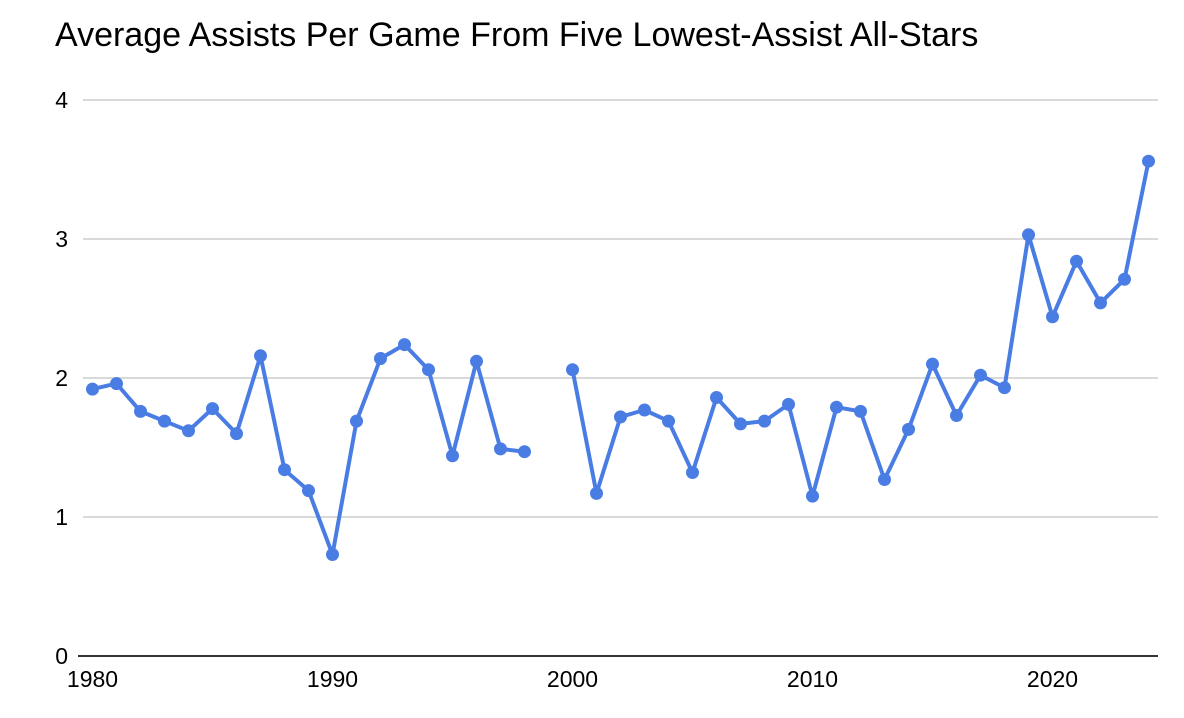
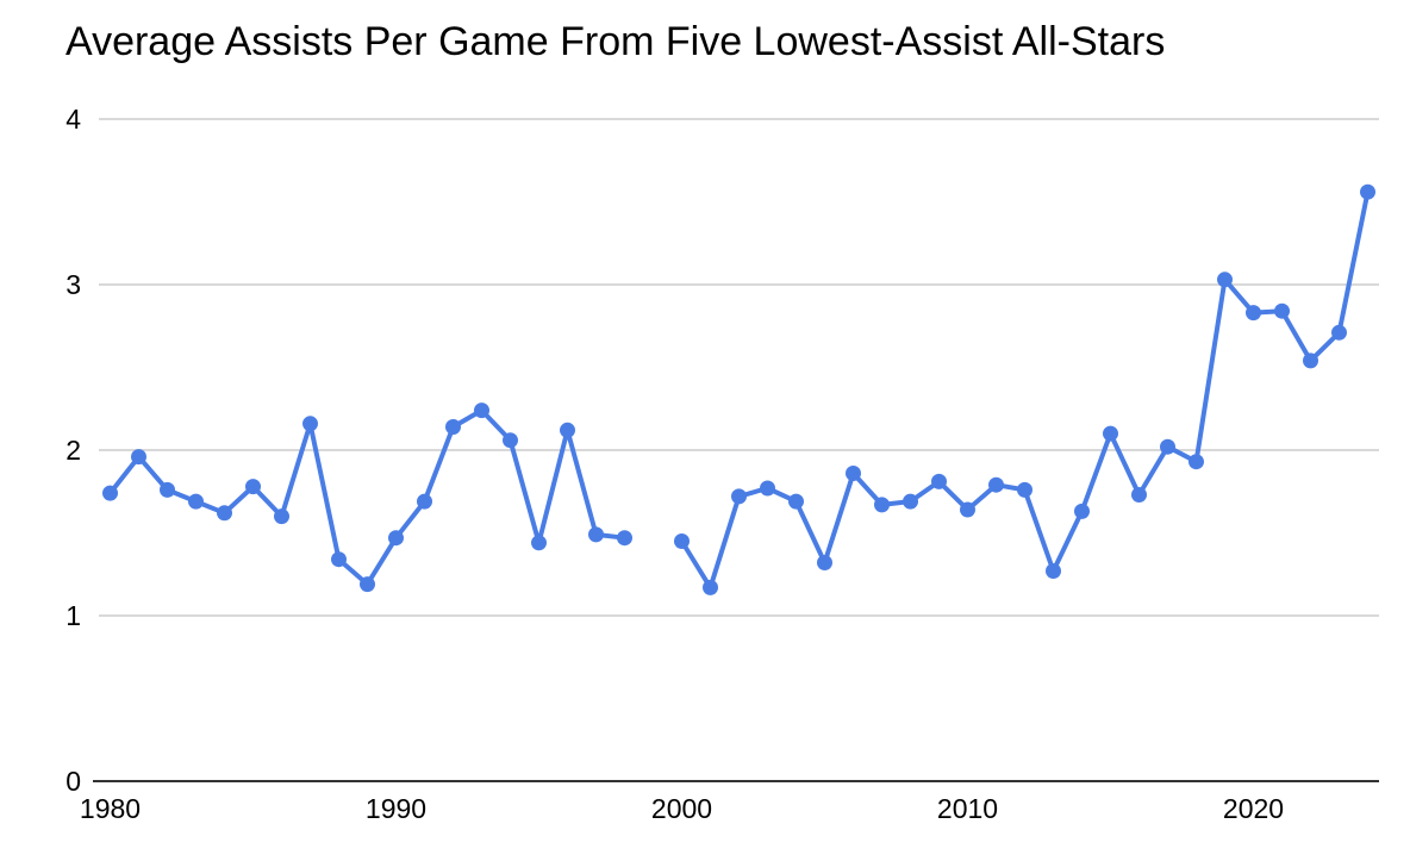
1980: 1.92 -> 1.74
1990: 0.73 -> 1.47
2000: 2.06 -> 1.45
2010: 1.15 -> 1.64
2020: 2.44 -> 2.83
